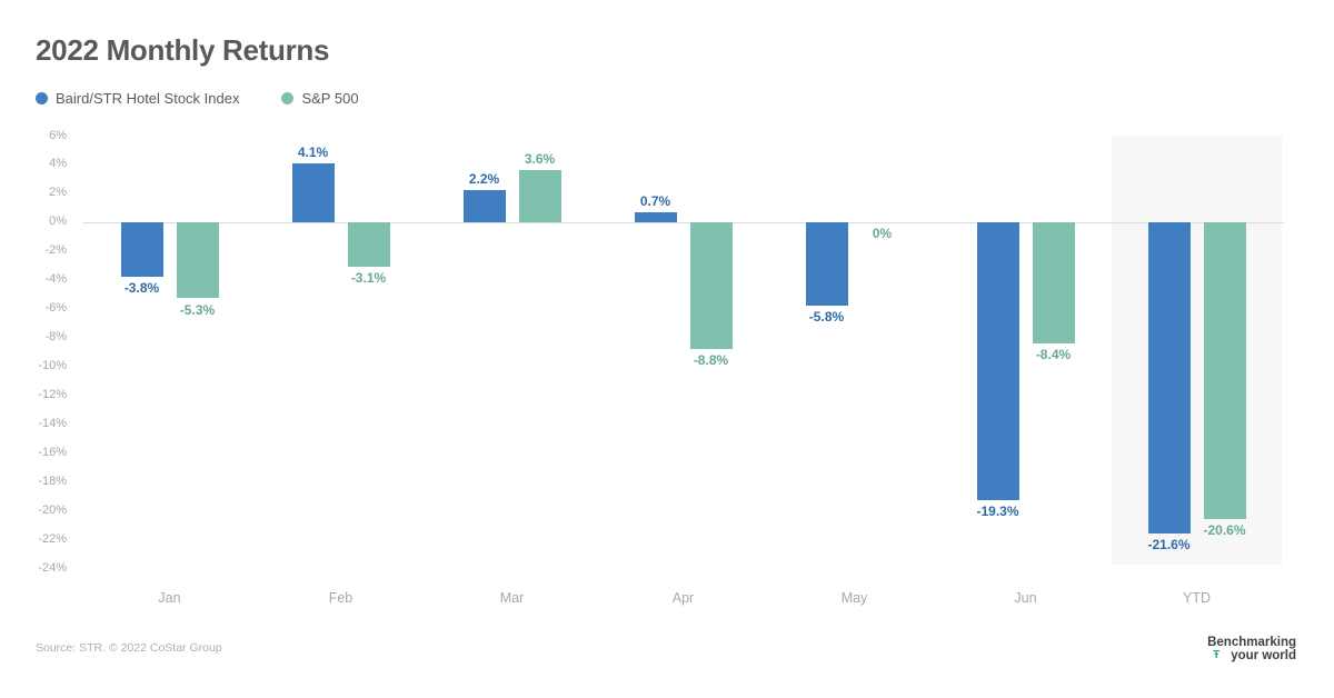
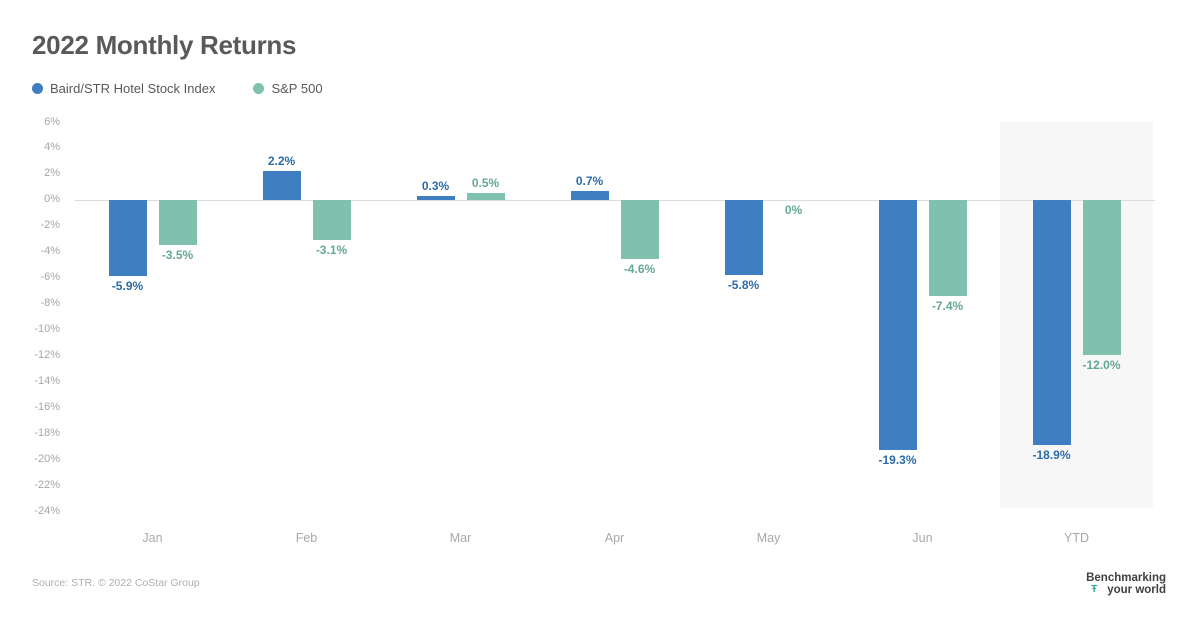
Baird/STR Hotel Stock Index/Jan: -3.8% -> -5.9%
S&P 500/Jan: -5.3% -> -3.5%
Baird/STR Hotel Stock Index/Feb: 4.1% -> 2.2%
Baird/STR Hotel Stock Index/Mar: 2.2% -> 0.3%
S&P 500/Mar: 3.6% -> 0.5%
S&P 500/Apr: -8.8% -> -4.6%
S&P 500/Jun: -8.4% -> -7.4%
Baird/STR Hotel Stock Index/YTD: -21.6% -> -18.9%
S&P 500/YTD: -20.6% -> -12.0%
